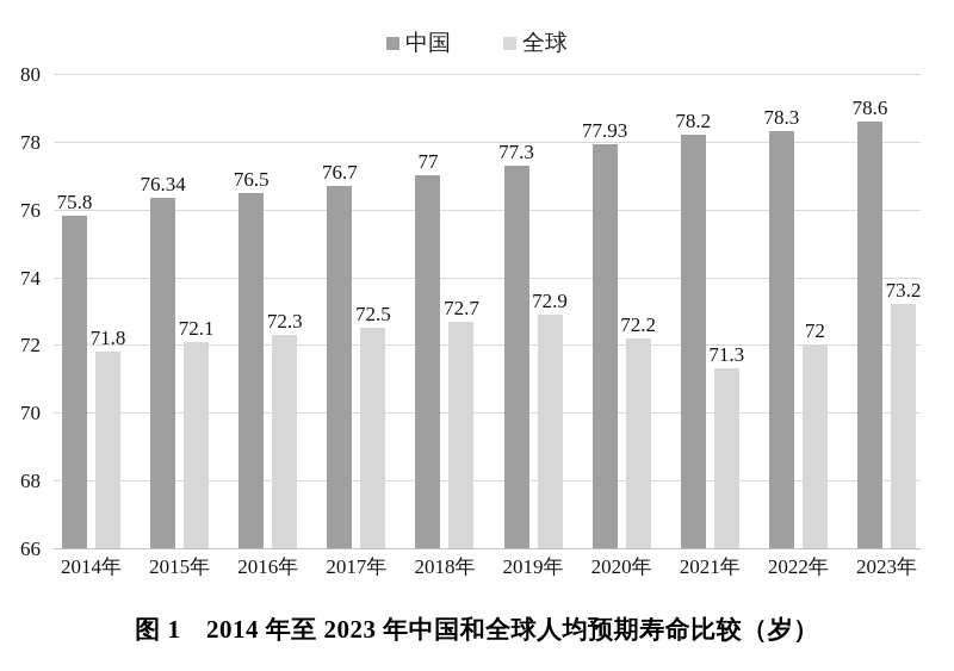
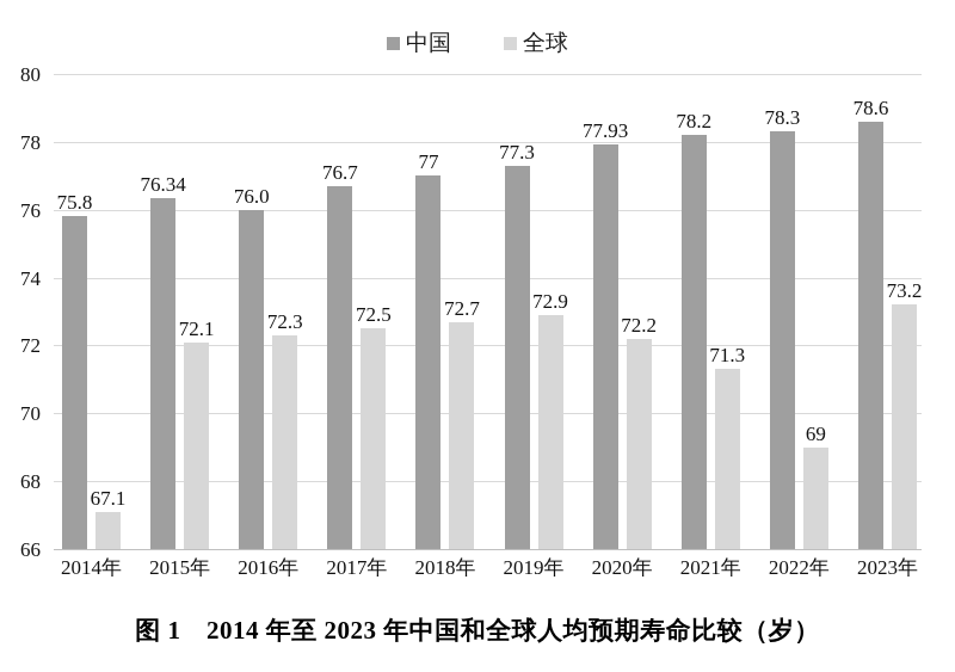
全球/2014年: 71.8 -> 67.1
中国/2016年: 76.5 -> 76.0
全球/2022年: 72 -> 69
